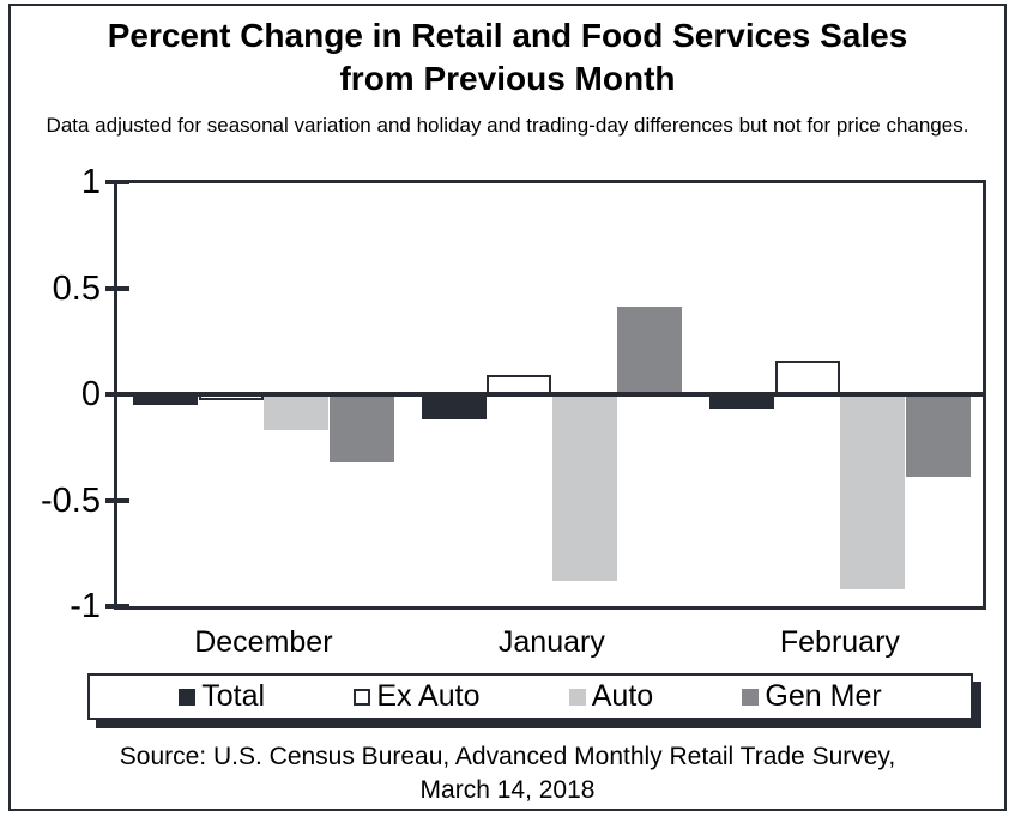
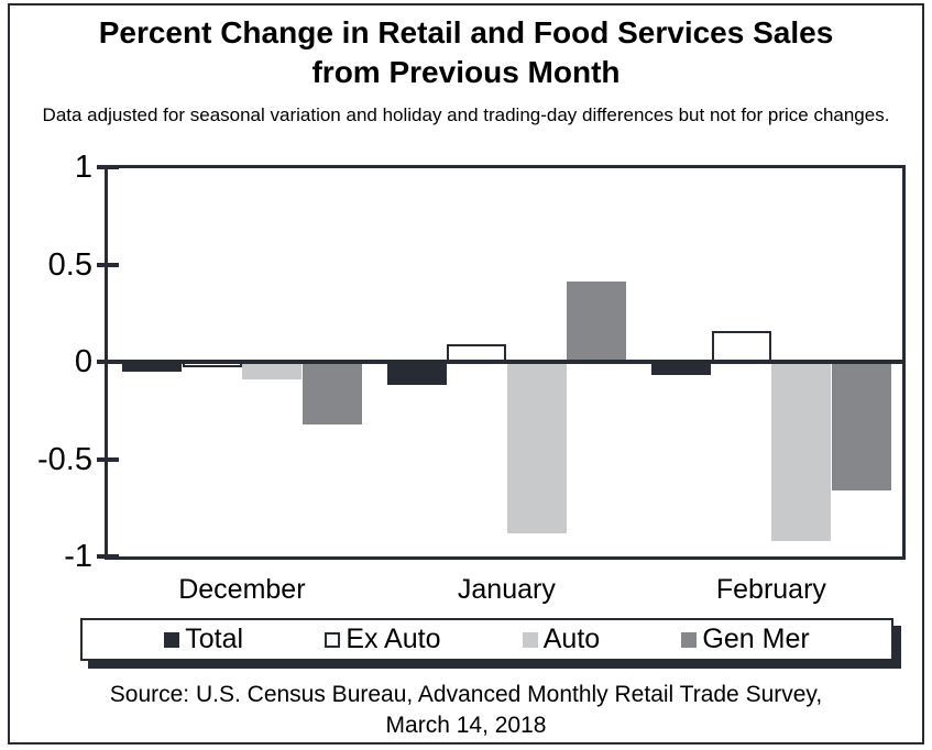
Auto/December: -0.17 -> -0.09
Gen Mer/February: -0.39 -> -0.66
